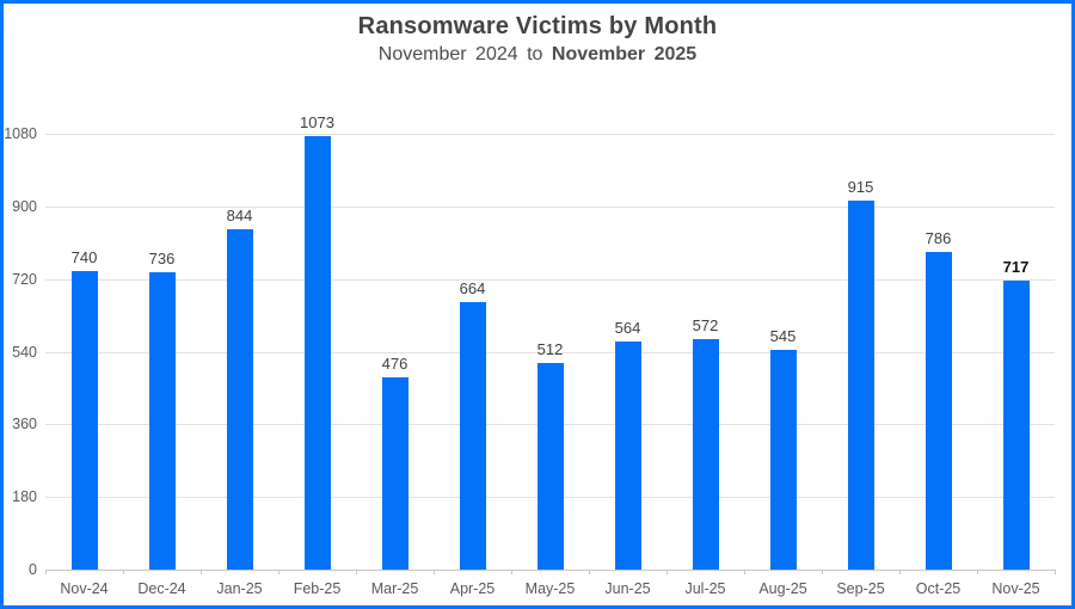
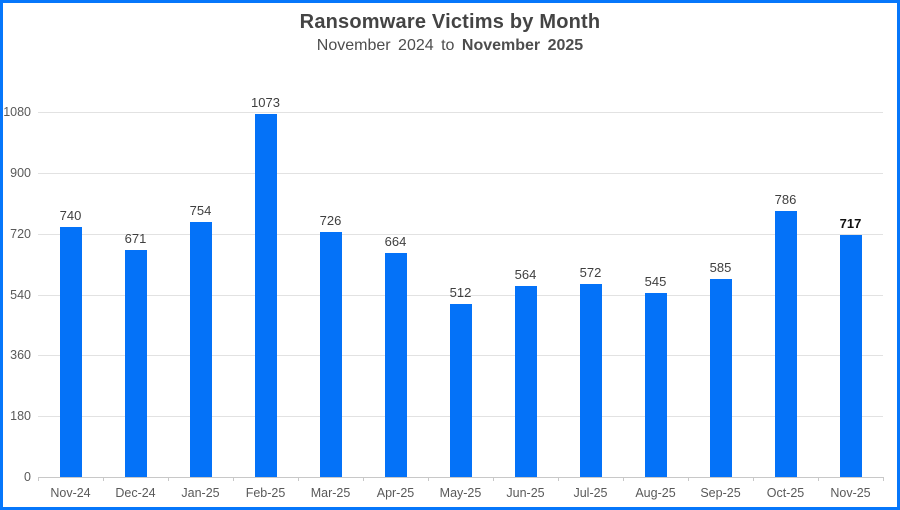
Dec-24: 736 -> 671
Jan-25: 844 -> 754
Mar-25: 476 -> 726
Sep-25: 915 -> 585
